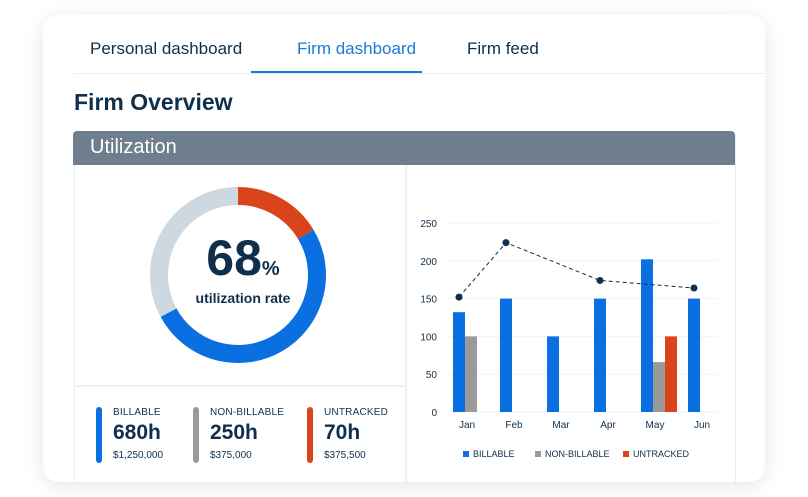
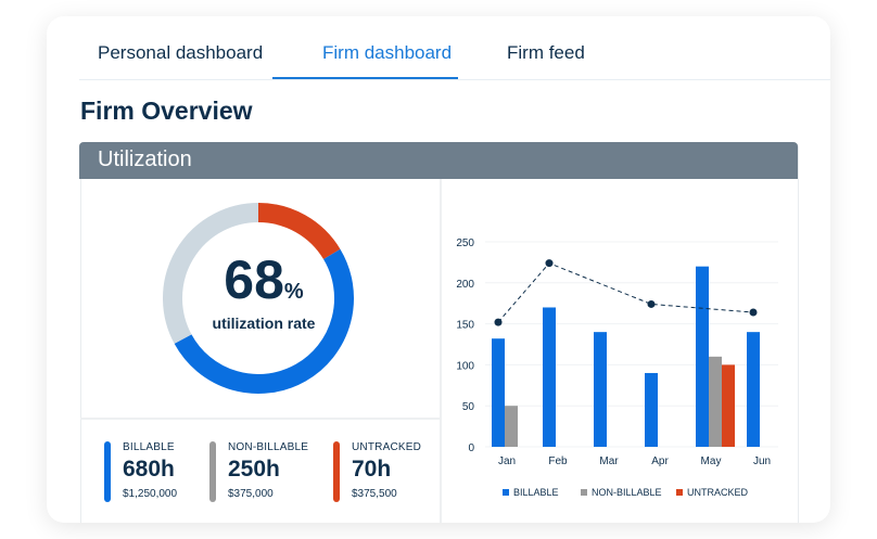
NON-BILLABLE/Jan: 100 -> 50
BILLABLE/Feb: 150 -> 170
BILLABLE/Mar: 100 -> 140
BILLABLE/Apr: 150 -> 90
BILLABLE/May: 200 -> 220
NON-BILLABLE/May: 70 -> 110
BILLABLE/Jun: 150 -> 140
